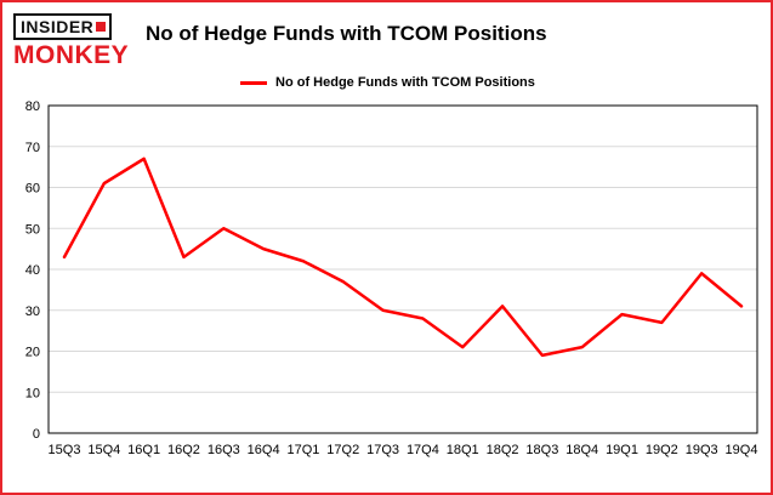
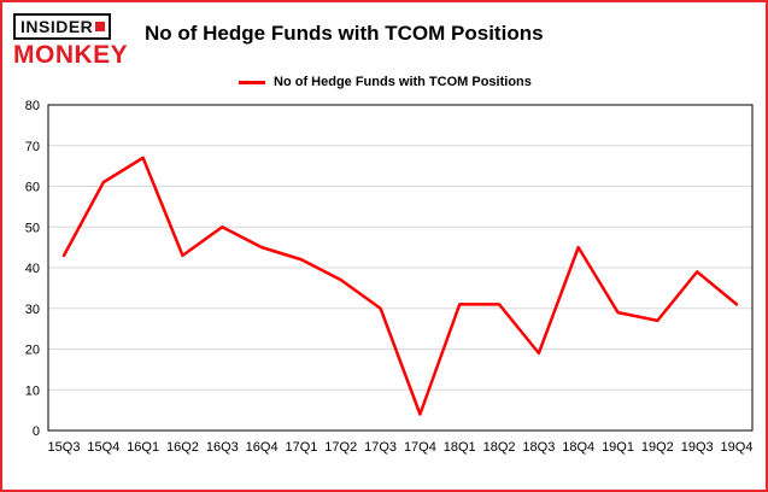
17Q4: 28 -> 4
18Q1: 21 -> 31
18Q4: 21 -> 45
